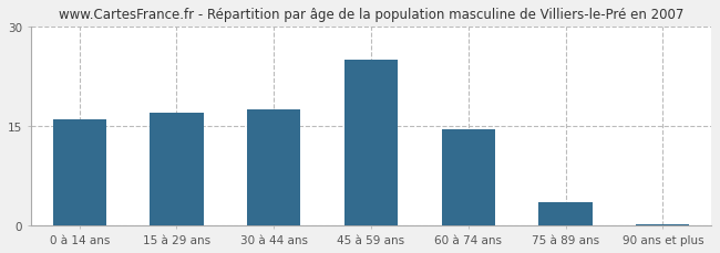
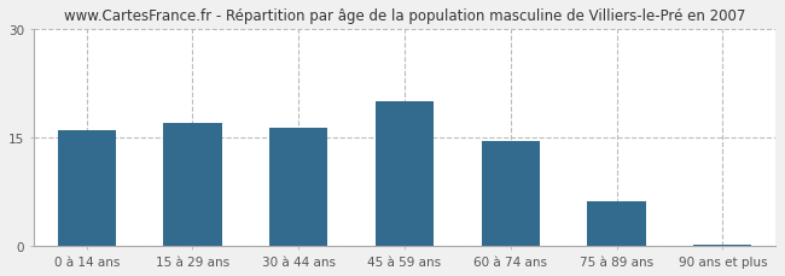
30 à 44 ans: 17.5 -> 16.4
45 à 59 ans: 25.0 -> 20.0
75 à 89 ans: 3.5 -> 6.2
